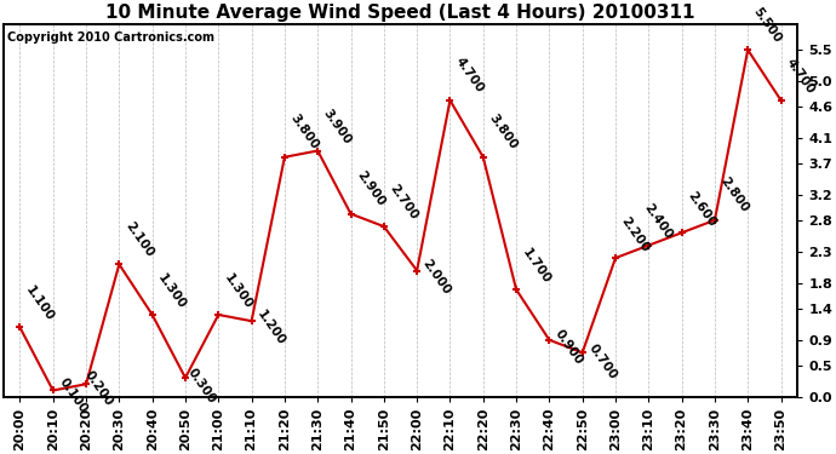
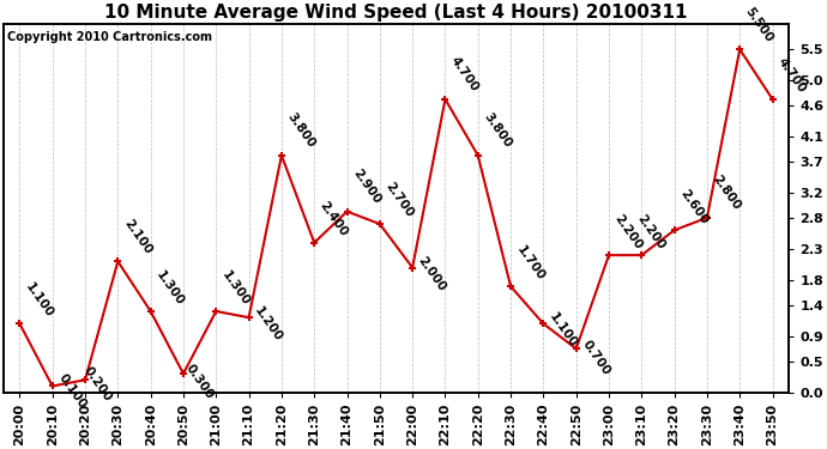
21:30: 3.900 -> 2.400
22:40: 0.900 -> 1.100
23:10: 2.400 -> 2.200
